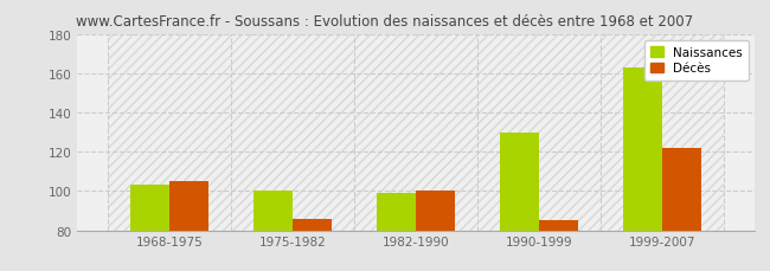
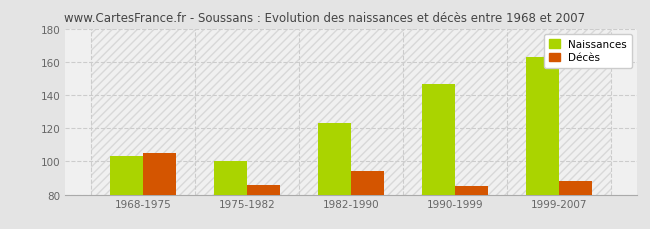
Naissances/1982-1990: 99 -> 123
Décès/1982-1990: 100 -> 94
Naissances/1990-1999: 130 -> 147
Décès/1999-2007: 122 -> 88
